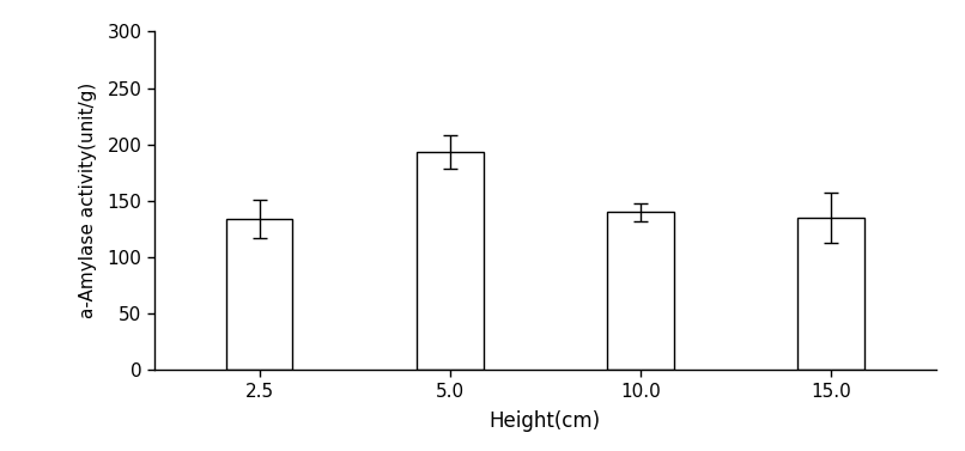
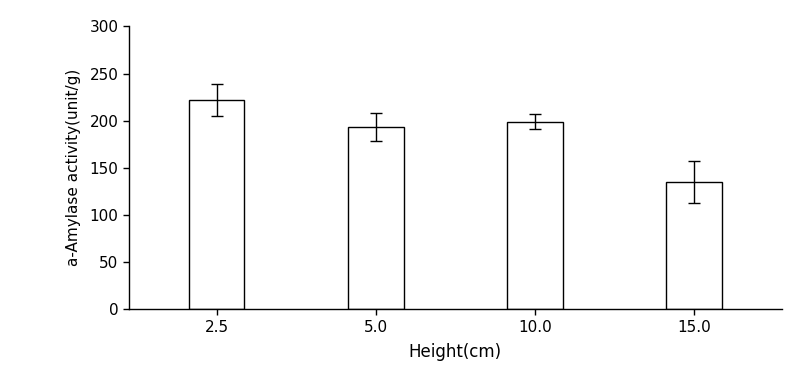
2.5: 134 -> 222
10.0: 140 -> 199
